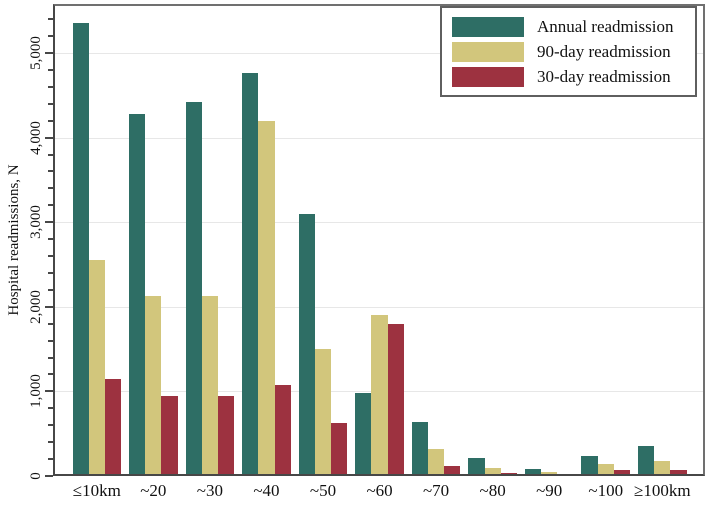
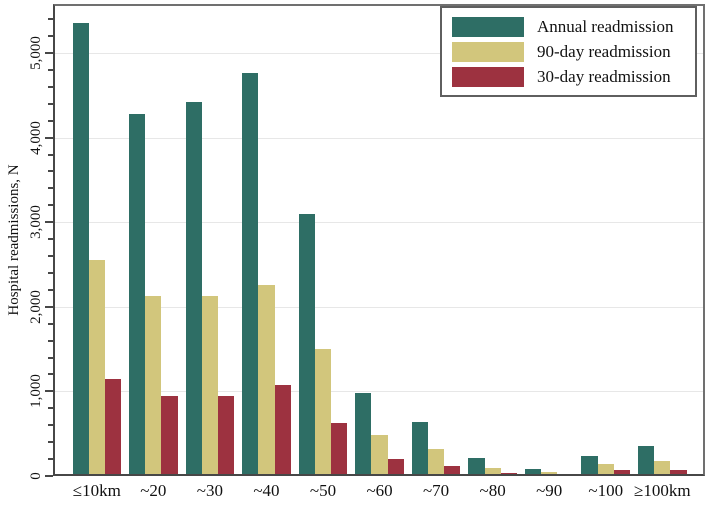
90-day readmission/~40: 4200 -> 2300
90-day readmission/~60: 1900 -> 500
30-day readmission/~60: 1800 -> 200
